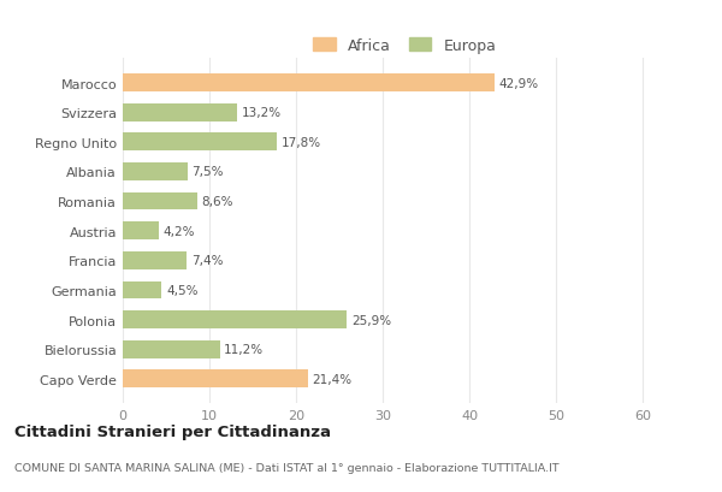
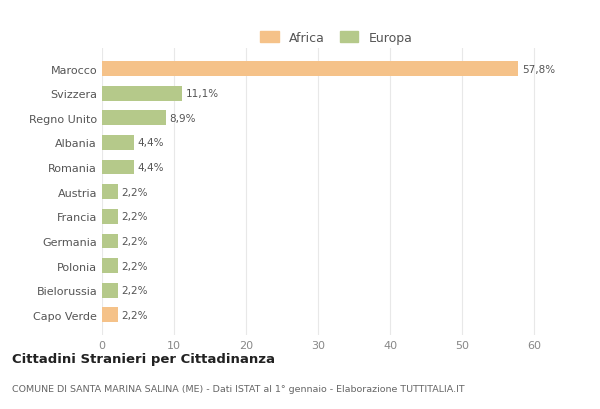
Marocco: 42,9% -> 57,8%
Svizzera: 13,2% -> 11,1%
Regno Unito: 17,8% -> 8,9%
Albania: 7,5% -> 4,4%
Romania: 8,6% -> 4,4%
Austria: 4,2% -> 2,2%
Francia: 7,4% -> 2,2%
Germania: 4,5% -> 2,2%
Polonia: 25,9% -> 2,2%
Bielorussia: 11,2% -> 2,2%
Capo Verde: 21,4% -> 2,2%
